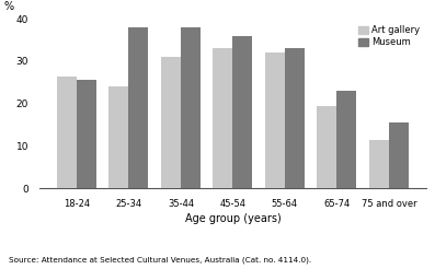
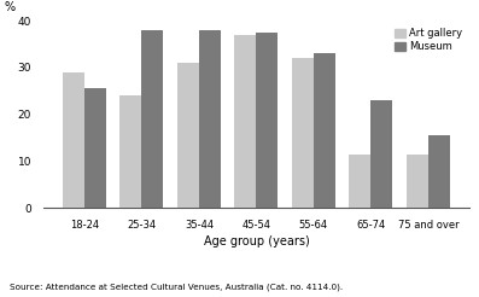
Art gallery/18-24: 26.5 -> 29.0
Art gallery/45-54: 33.0 -> 37.0
Museum/45-54: 36.0 -> 37.5
Art gallery/65-74: 19.5 -> 11.5
